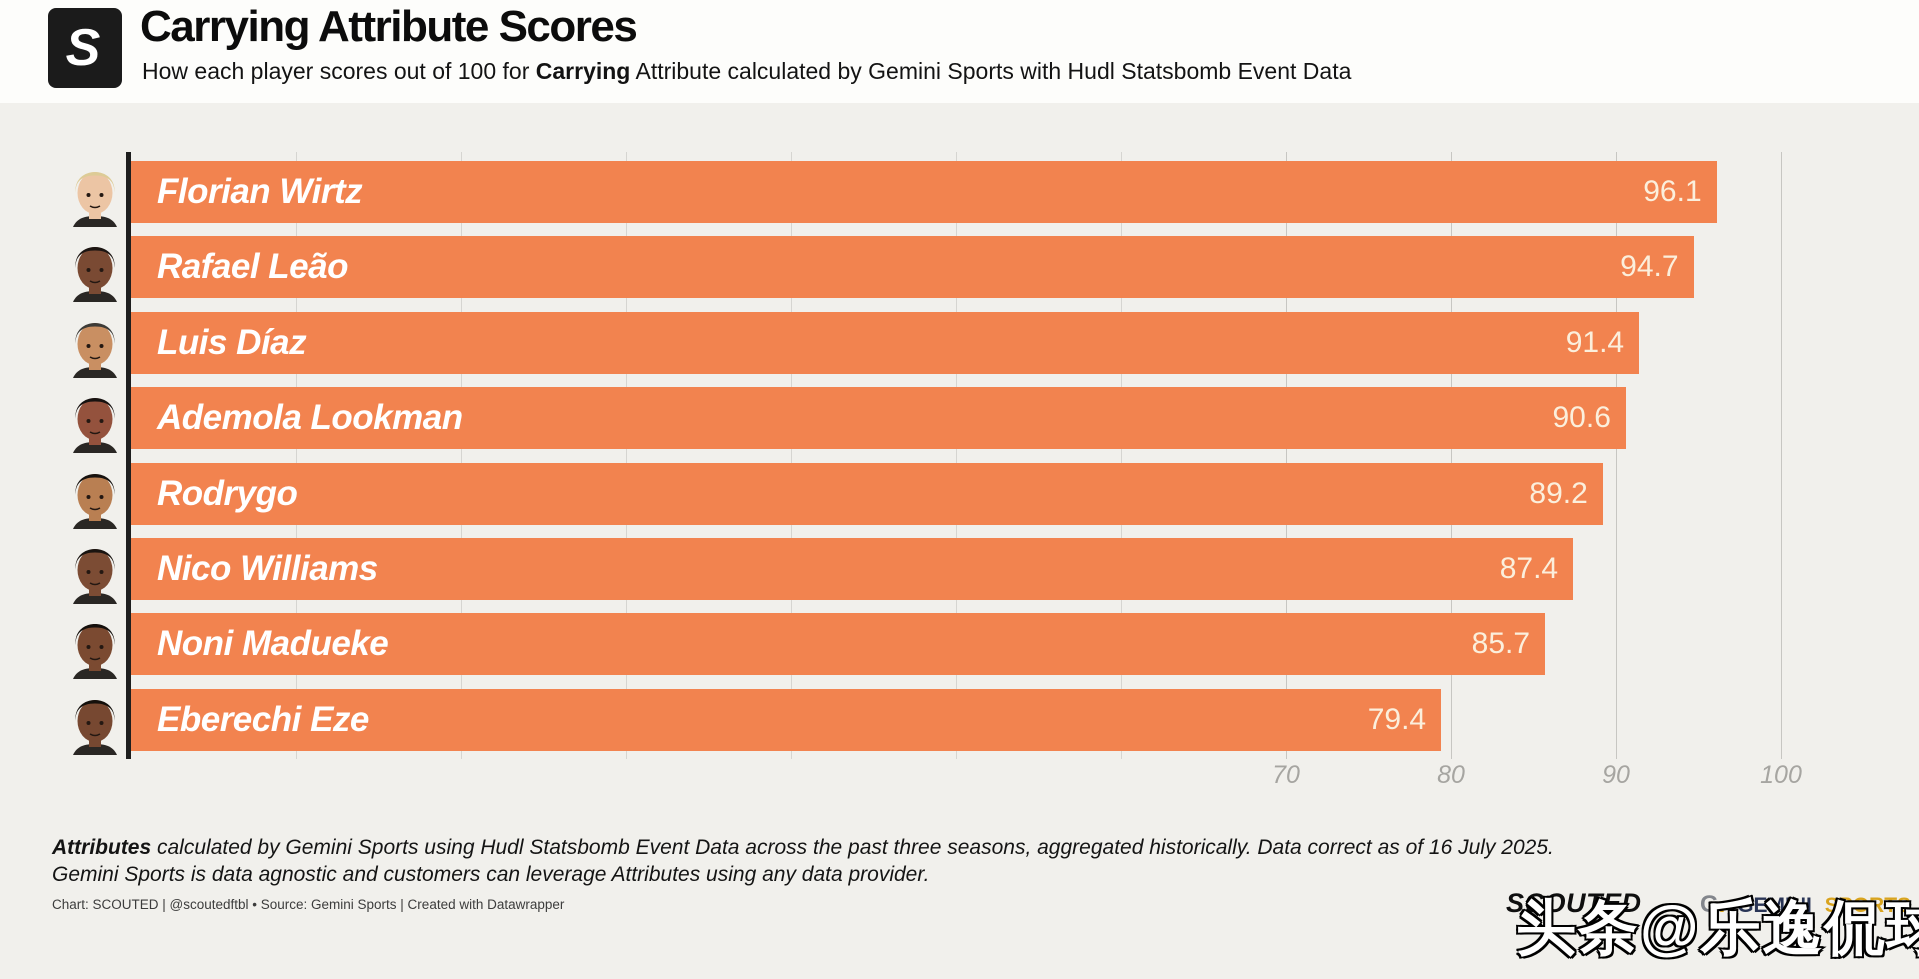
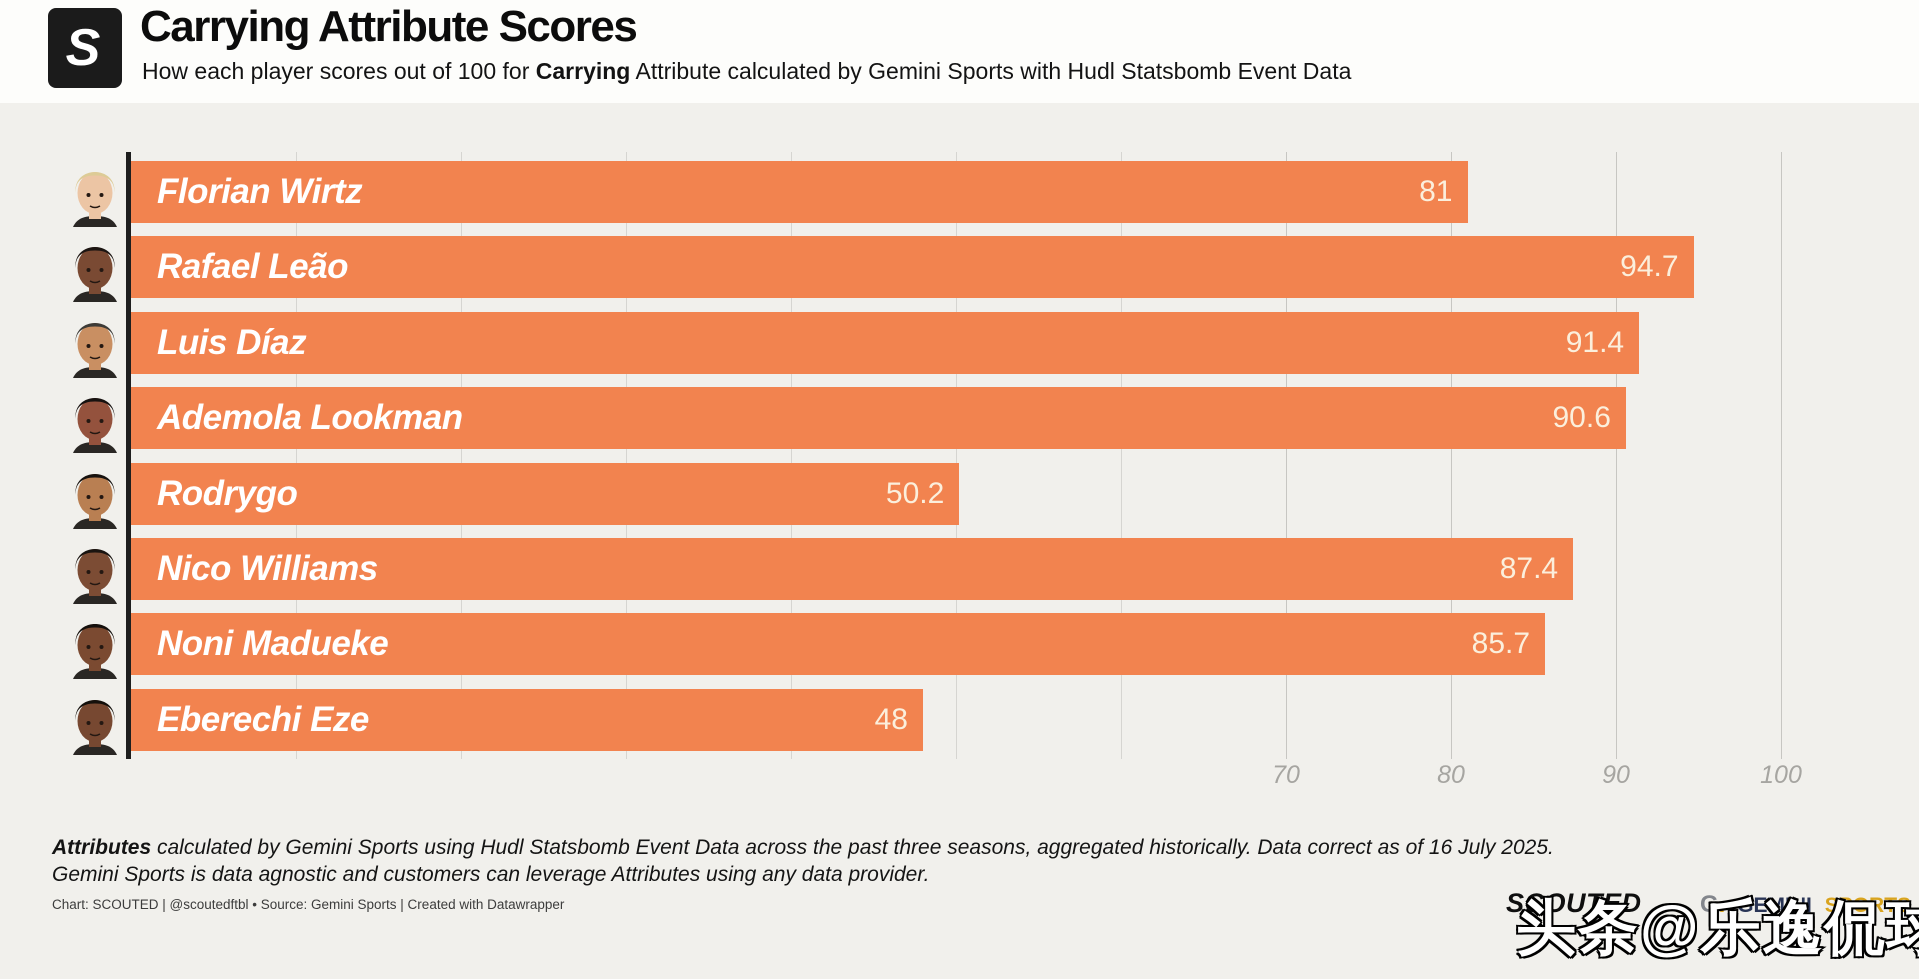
Florian Wirtz: 96.1 -> 81
Rodrygo: 89.2 -> 50.2
Eberechi Eze: 79.4 -> 48
